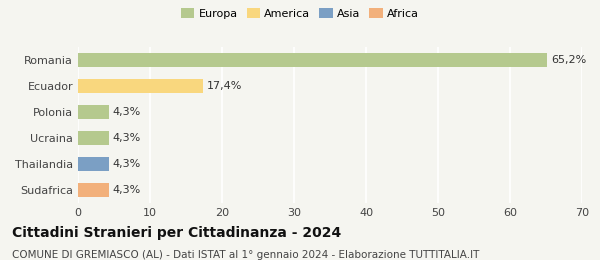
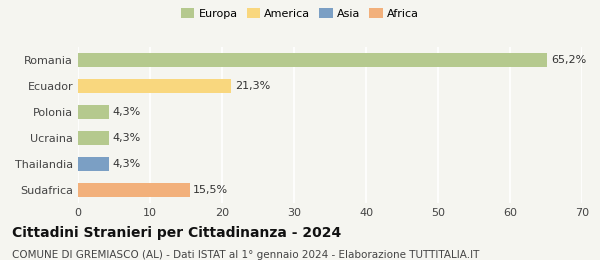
Ecuador: 17,4% -> 21,3%
Sudafrica: 4,3% -> 15,5%
